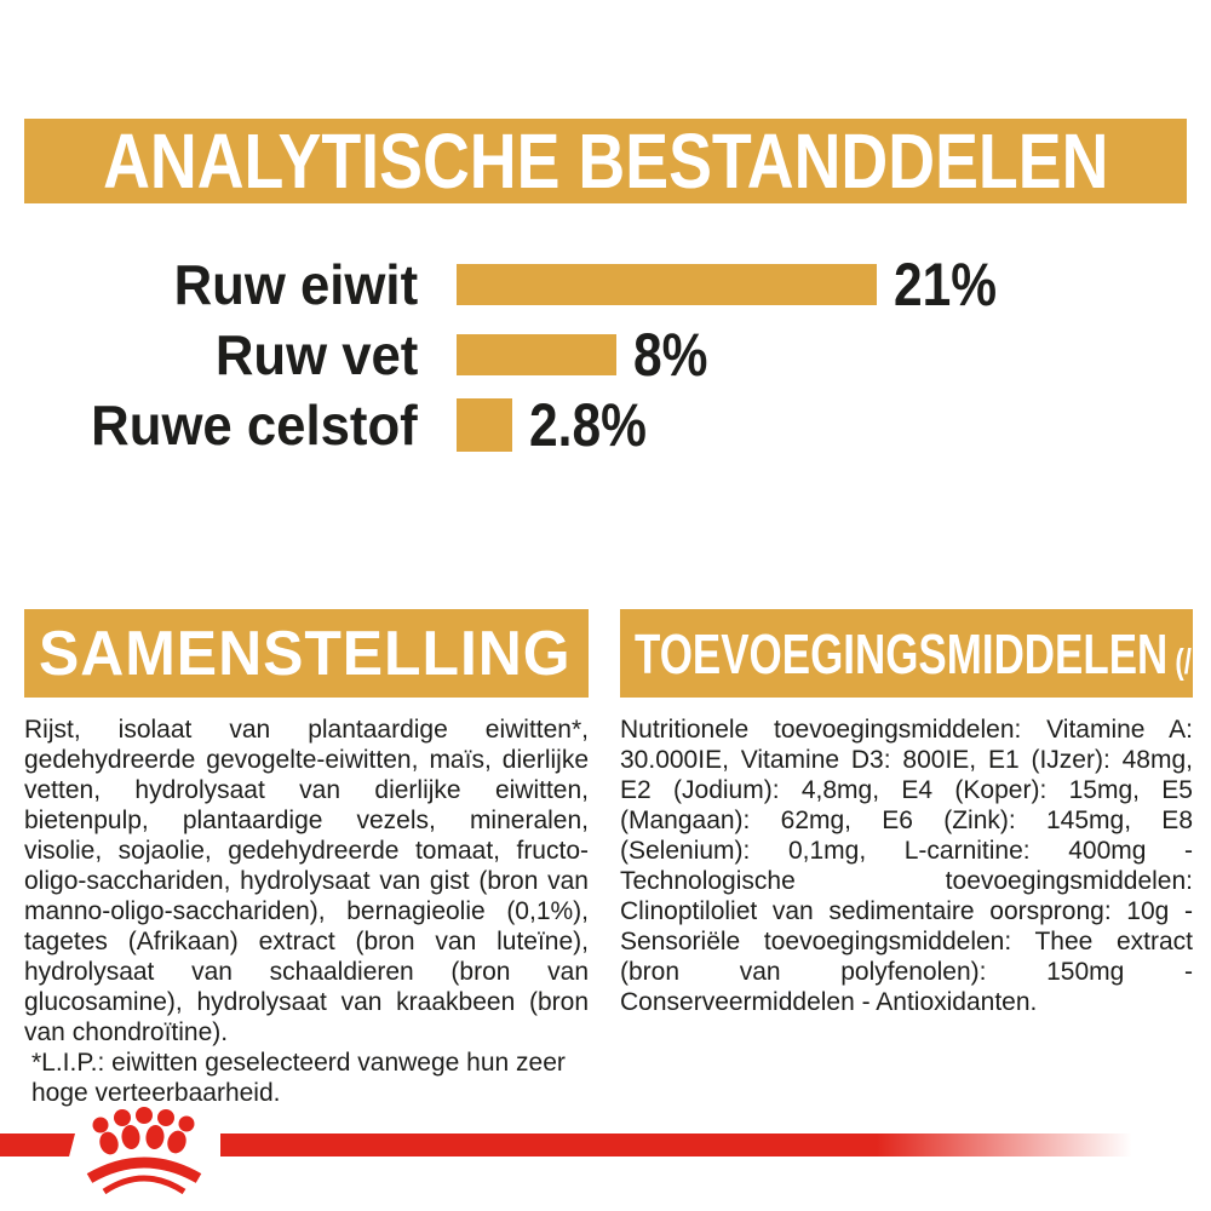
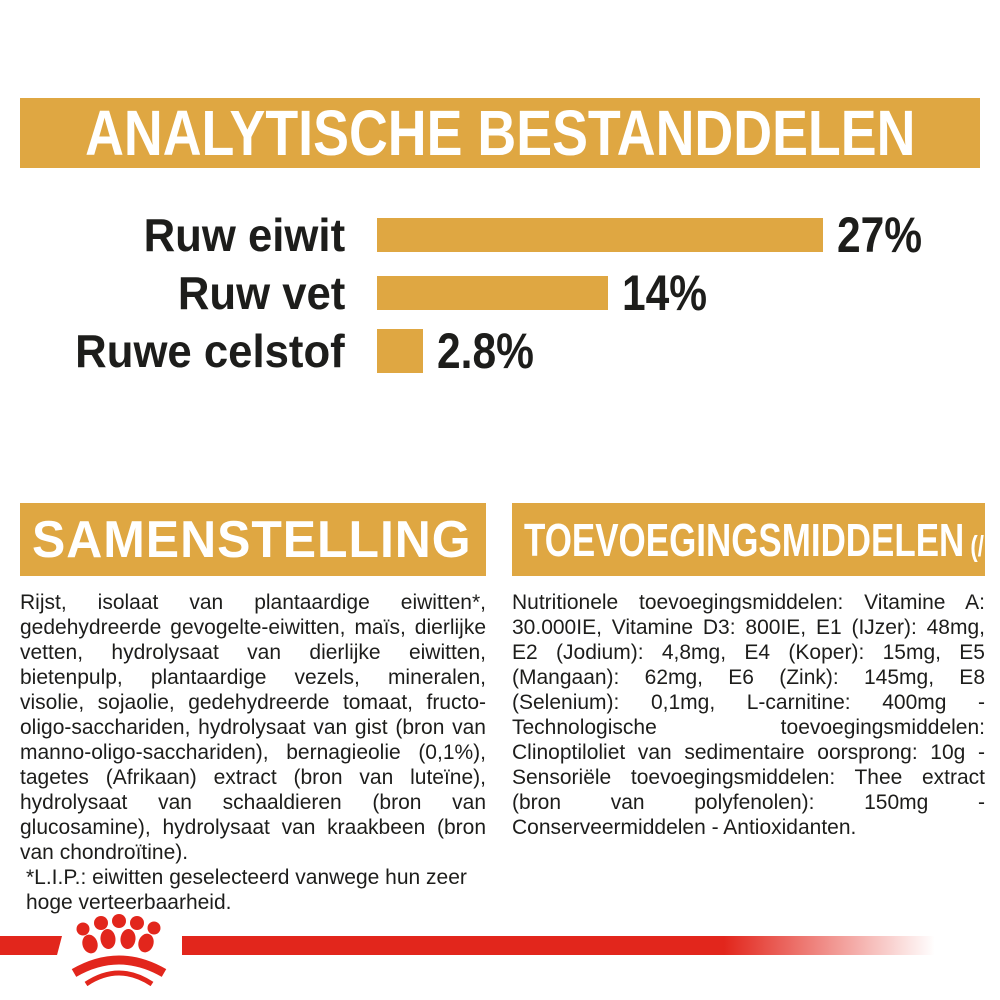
Ruw eiwit: 21% -> 27%
Ruw vet: 8% -> 14%
